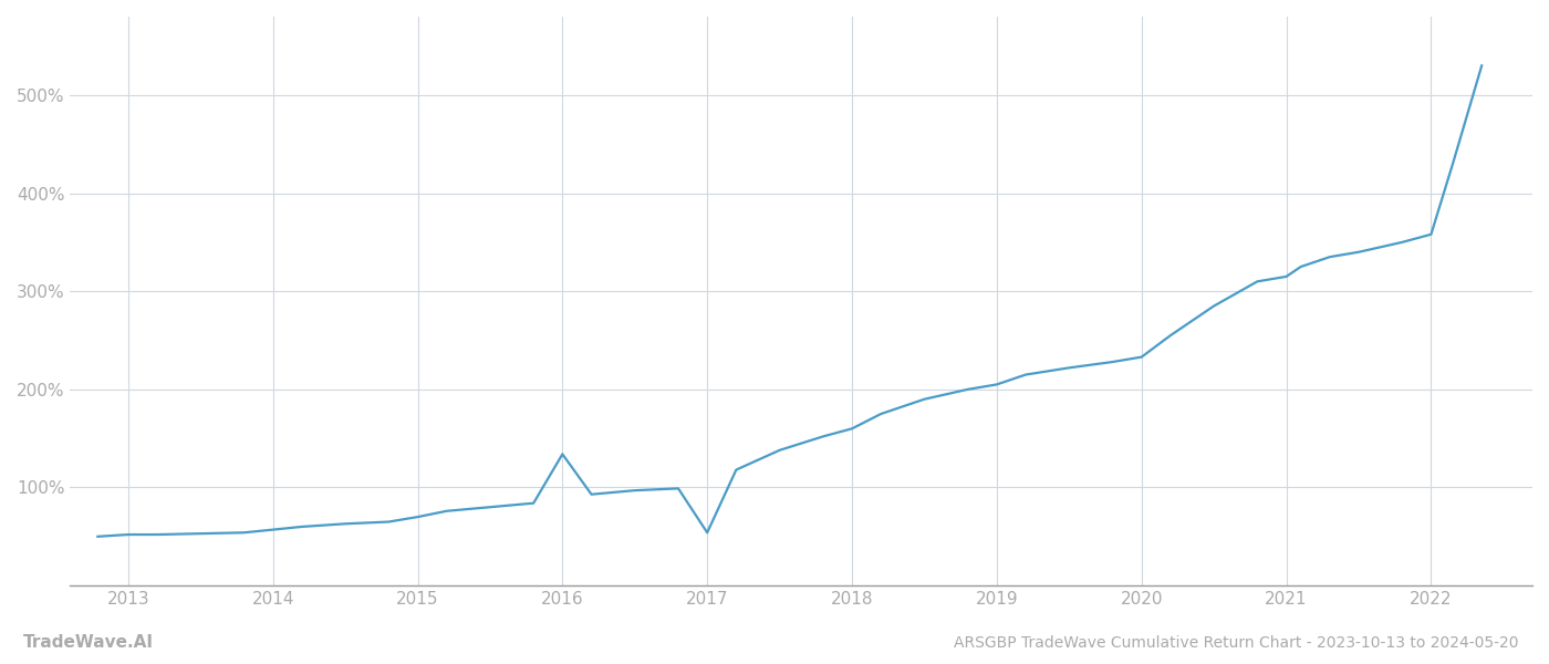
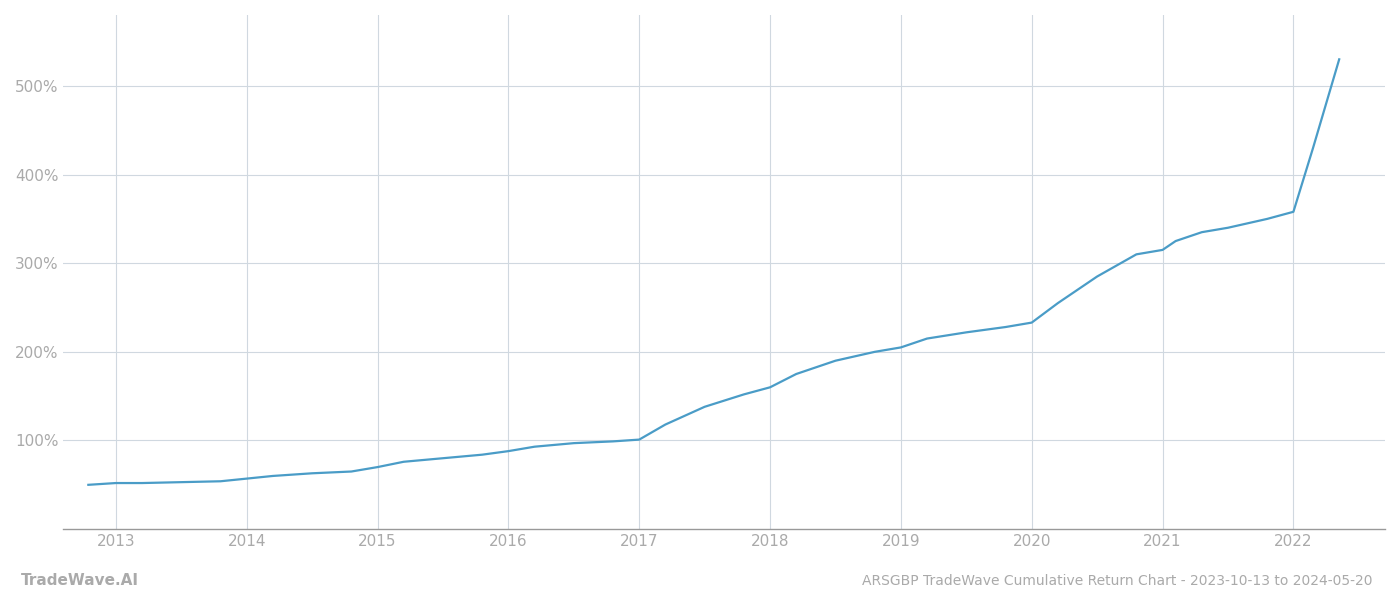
2016: 134% -> 88%
2017: 54% -> 101%
